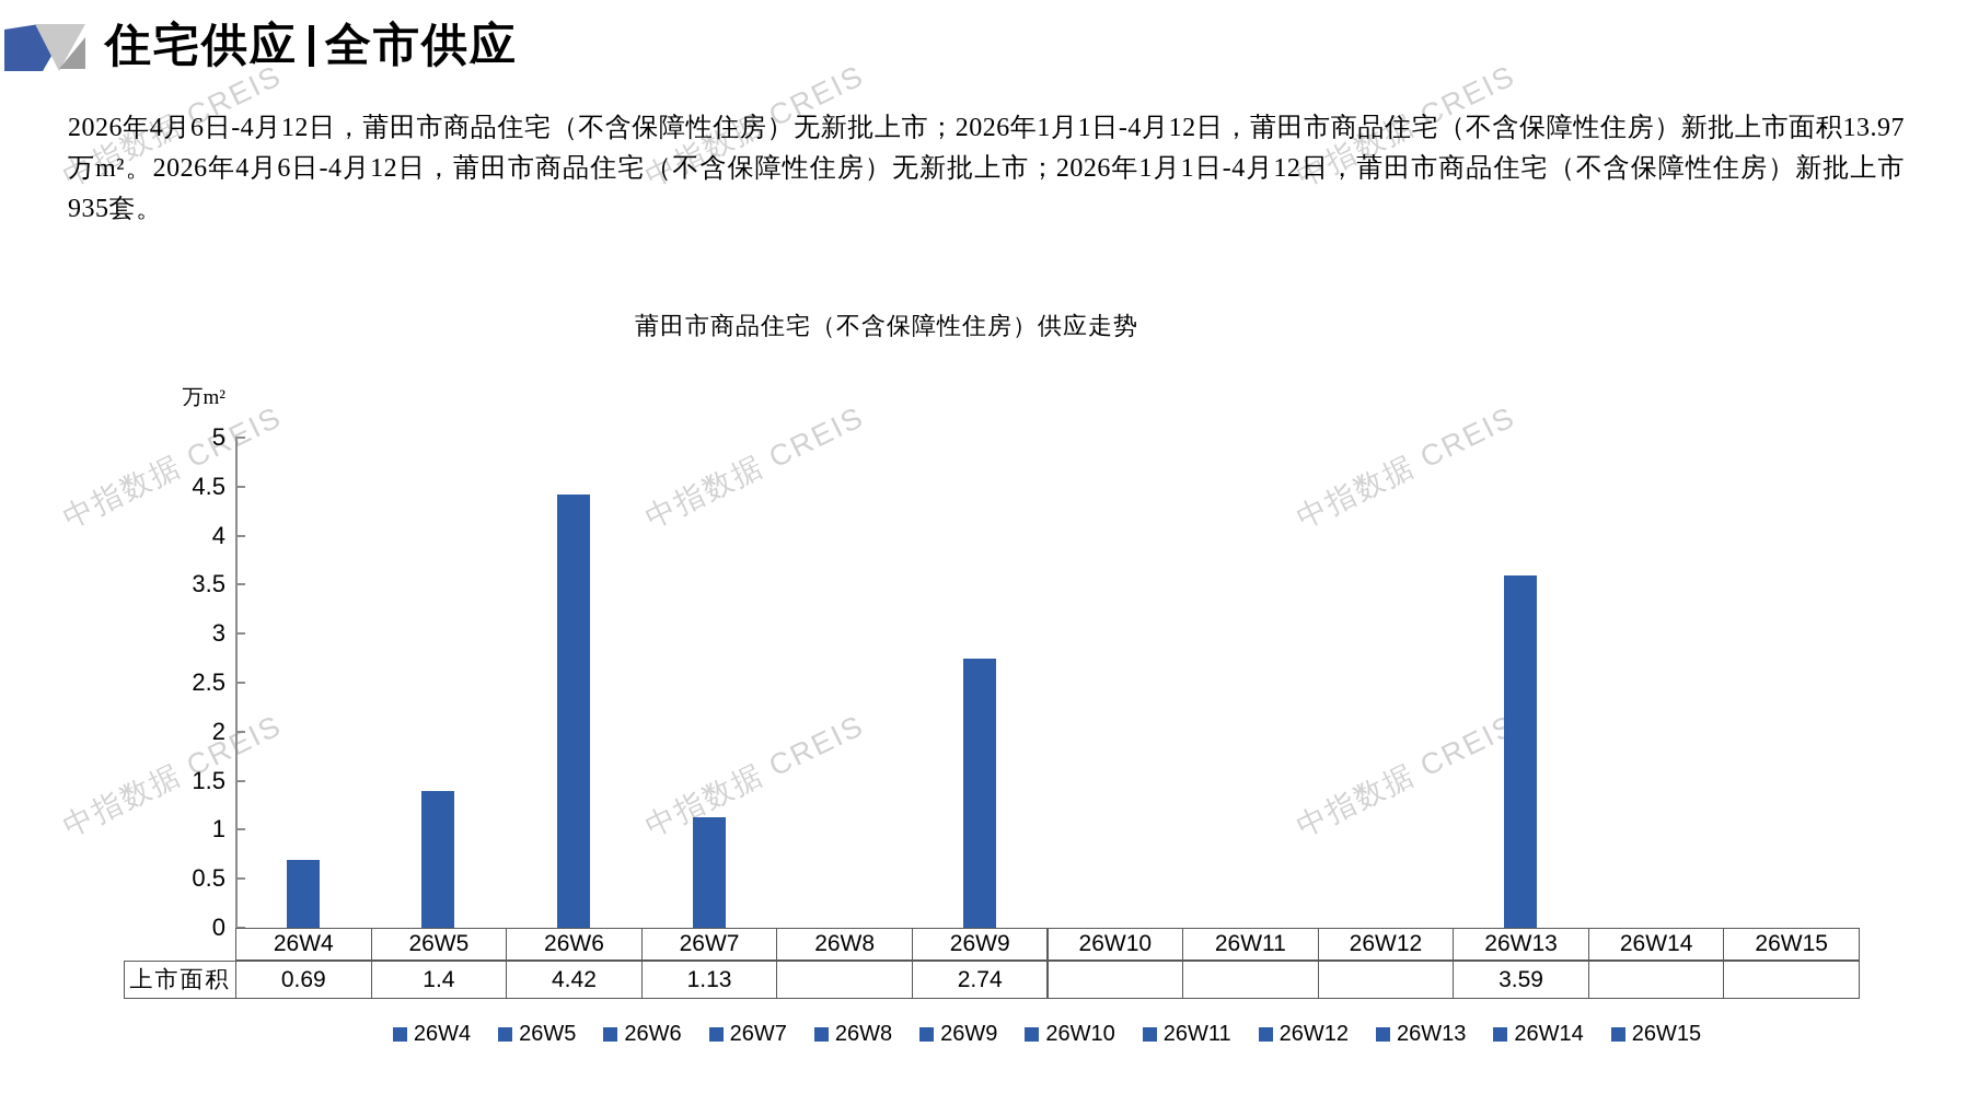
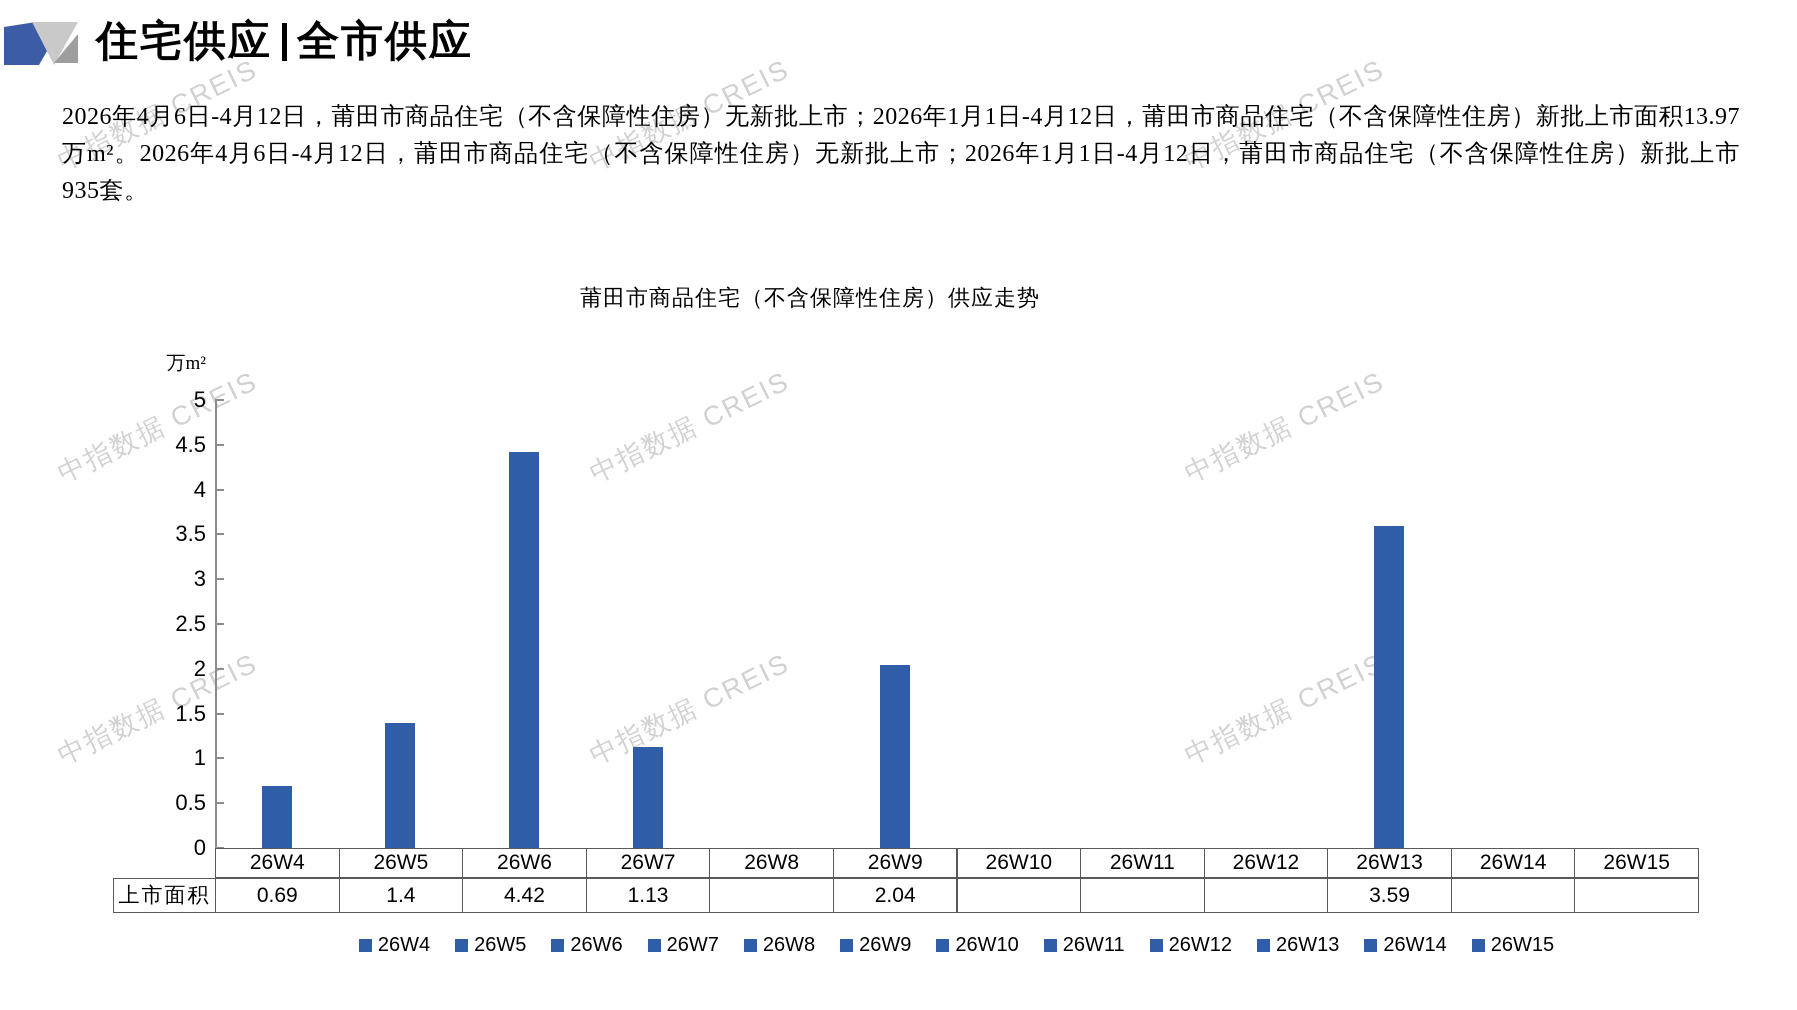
26W9: 2.74 -> 2.04
